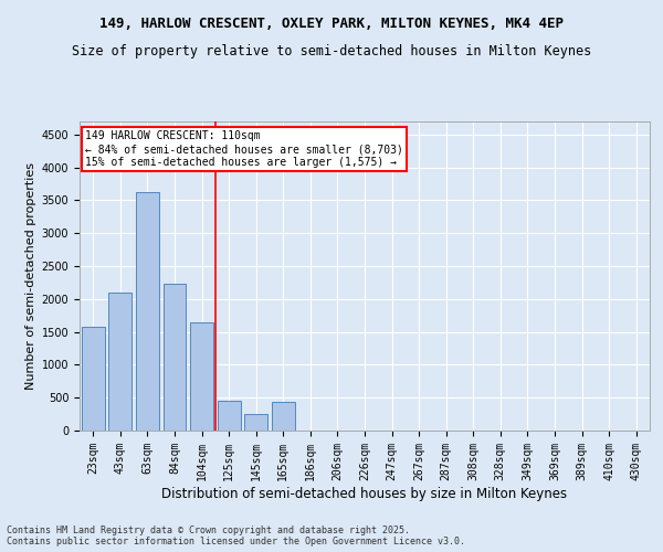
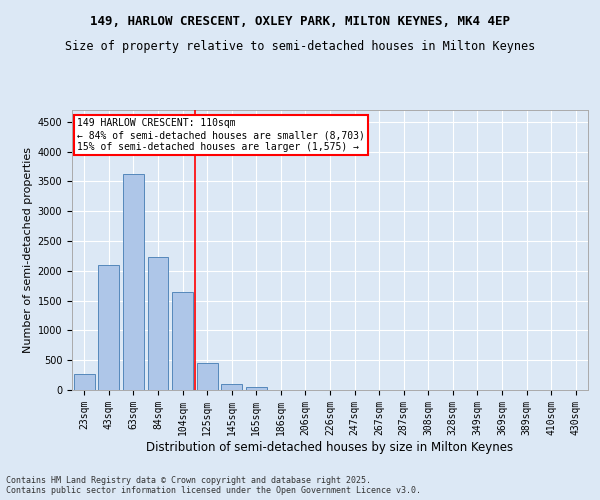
23sqm: 1580 -> 270
145sqm: 260 -> 100
165sqm: 440 -> 50
